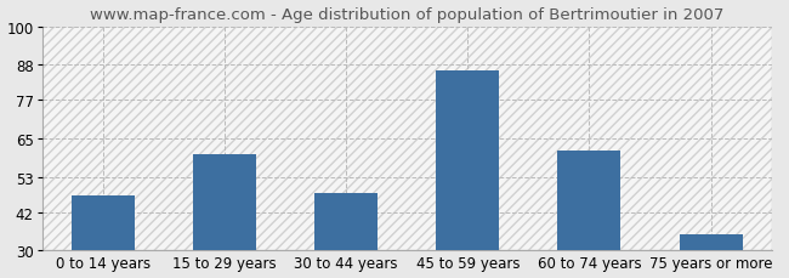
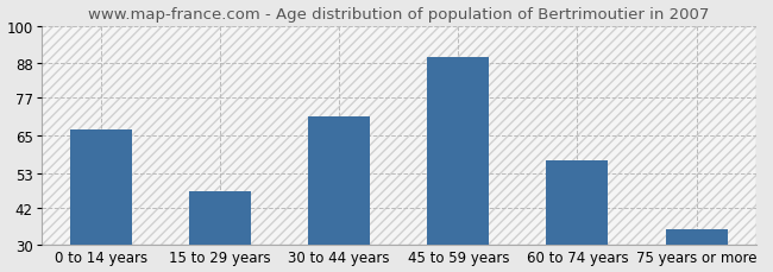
0 to 14 years: 47 -> 67
15 to 29 years: 60 -> 47
30 to 44 years: 48 -> 71
45 to 59 years: 86 -> 90
60 to 74 years: 61 -> 57
